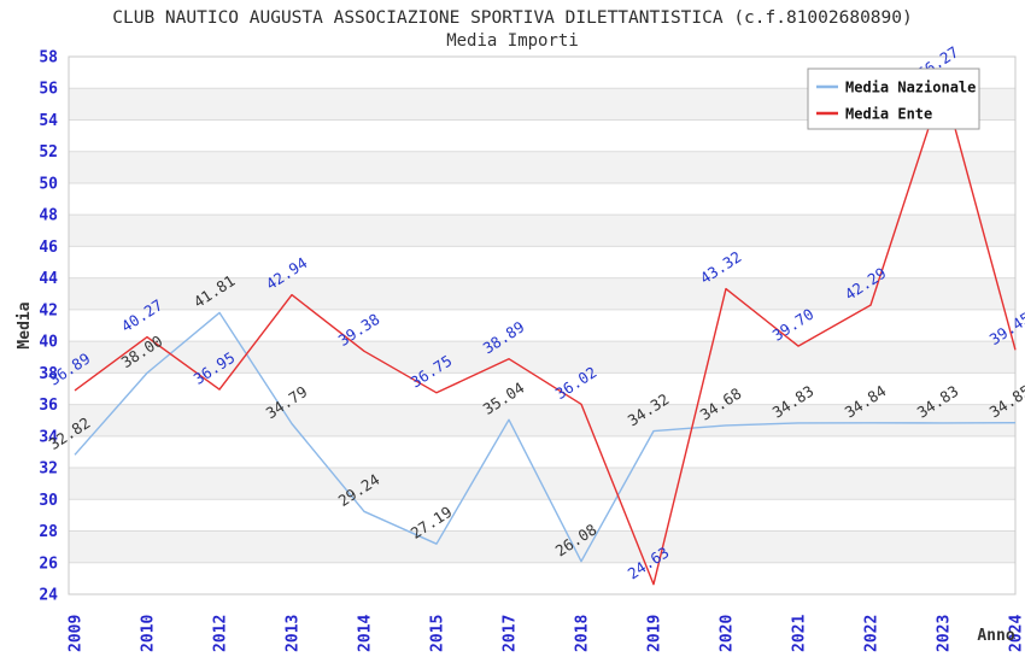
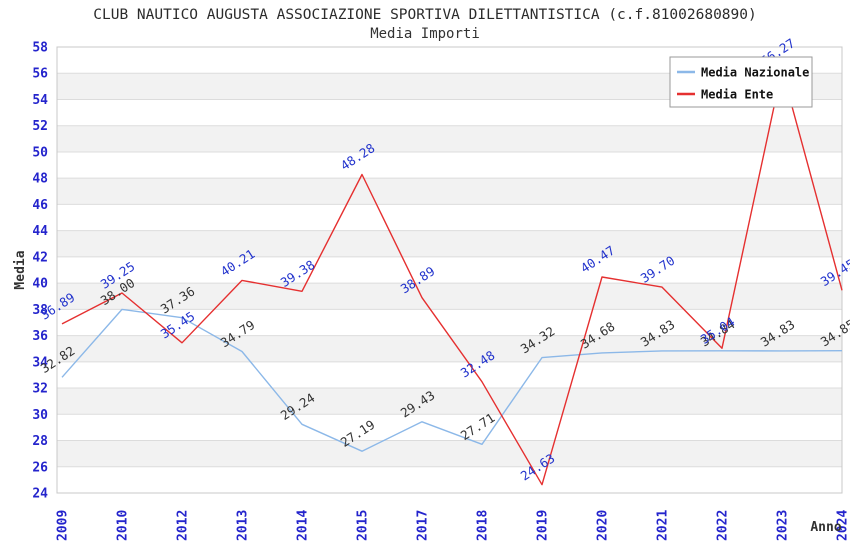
Media Ente/2010: 40.27 -> 39.25
Media Nazionale/2012: 41.81 -> 37.36
Media Ente/2012: 36.95 -> 35.45
Media Ente/2013: 42.94 -> 40.21
Media Ente/2015: 36.75 -> 48.28
Media Nazionale/2017: 35.04 -> 29.43
Media Nazionale/2018: 26.08 -> 27.71
Media Ente/2018: 36.02 -> 32.48
Media Ente/2020: 43.32 -> 40.47
Media Ente/2022: 42.29 -> 35.04
